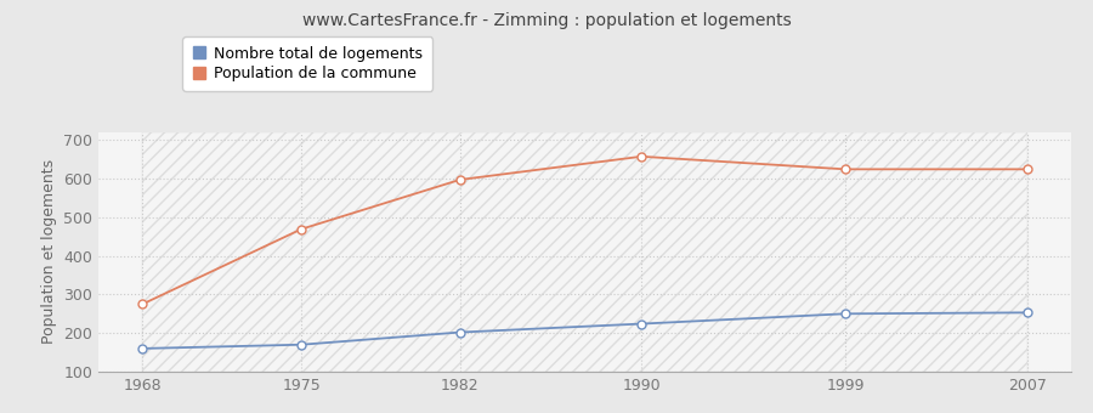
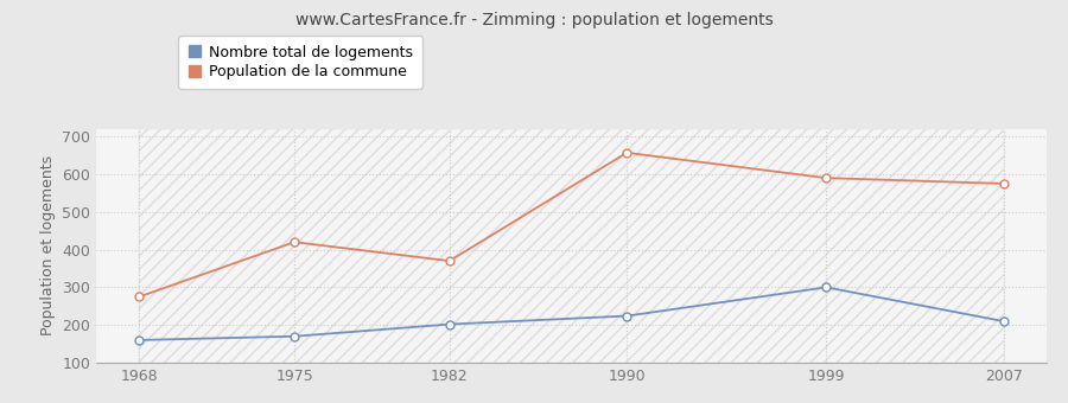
Population de la commune/1975: 469 -> 420
Population de la commune/1982: 597 -> 370
Nombre total de logements/1999: 250 -> 300
Population de la commune/1999: 624 -> 590
Nombre total de logements/2007: 253 -> 210
Population de la commune/2007: 624 -> 575
